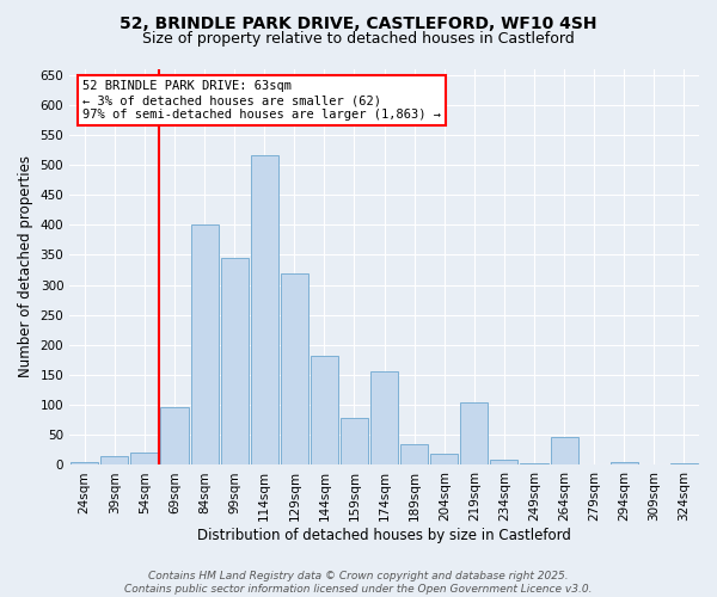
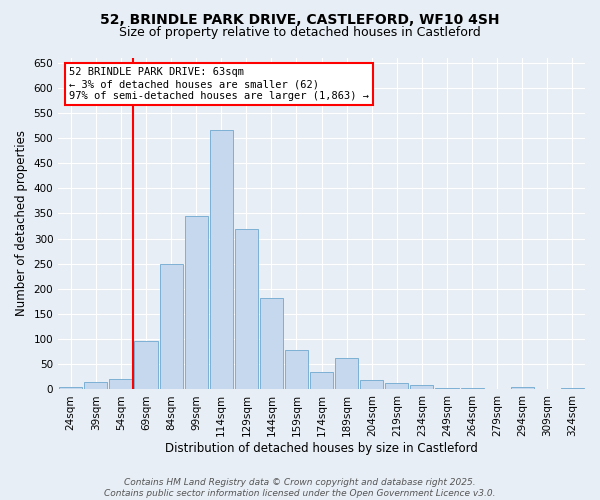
84sqm: 400 -> 250
174sqm: 156 -> 35
189sqm: 34 -> 63
219sqm: 104 -> 12
264sqm: 46 -> 2
